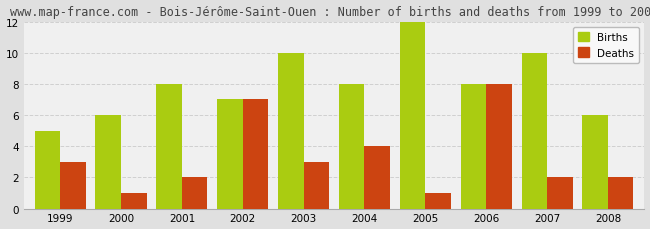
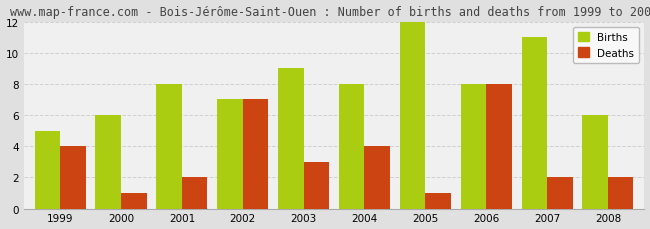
Deaths/1999: 3 -> 4
Births/2003: 10 -> 9
Births/2007: 10 -> 11
